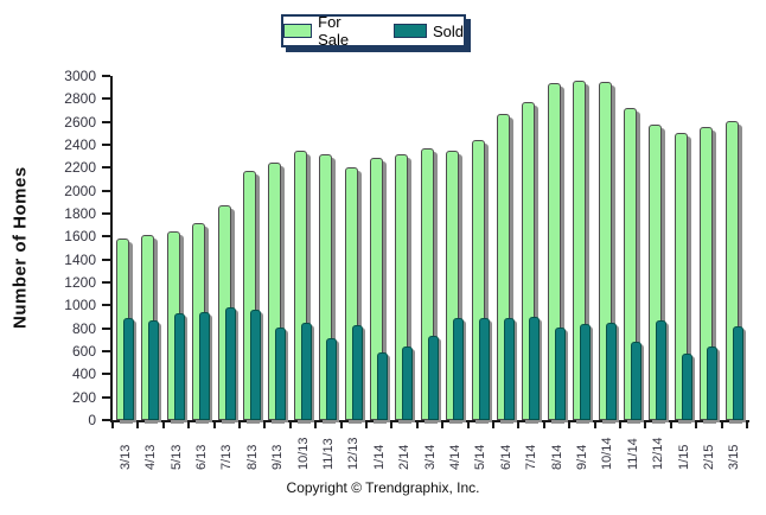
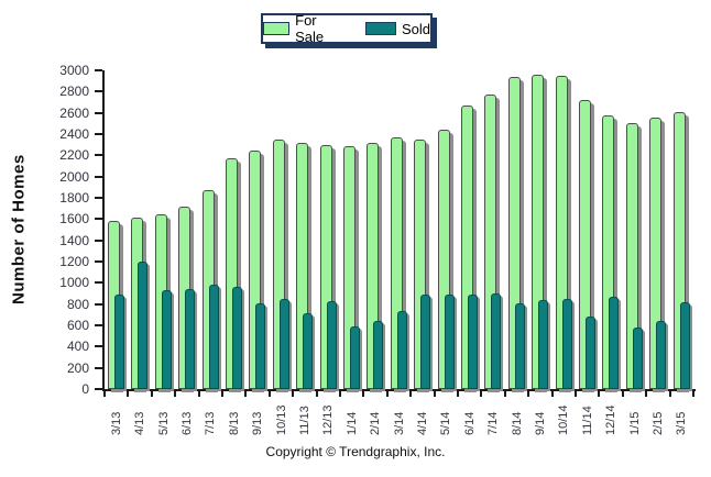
Sold/4/13: 900 -> 1200
For Sale/12/13: 2200 -> 2300
